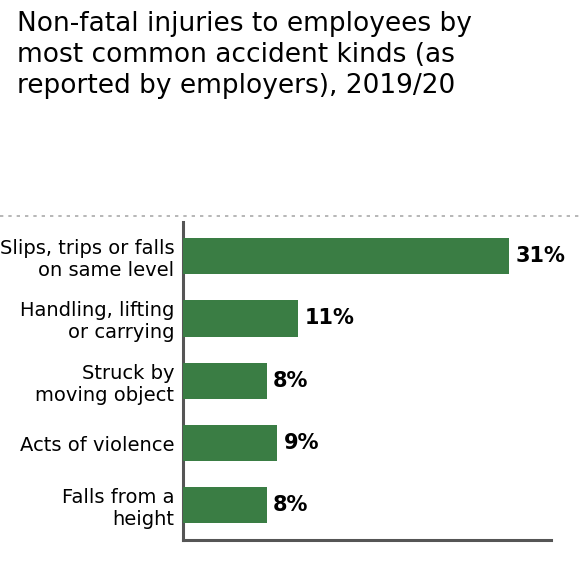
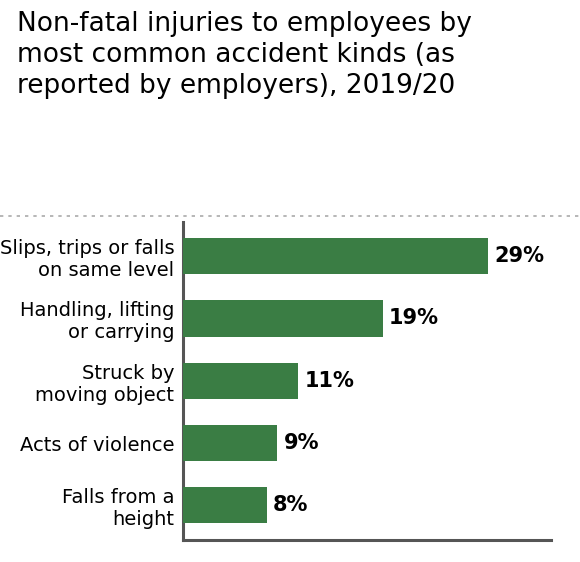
Slips, trips or falls on same level: 31% -> 29%
Handling, lifting or carrying: 11% -> 19%
Struck by moving object: 8% -> 11%
